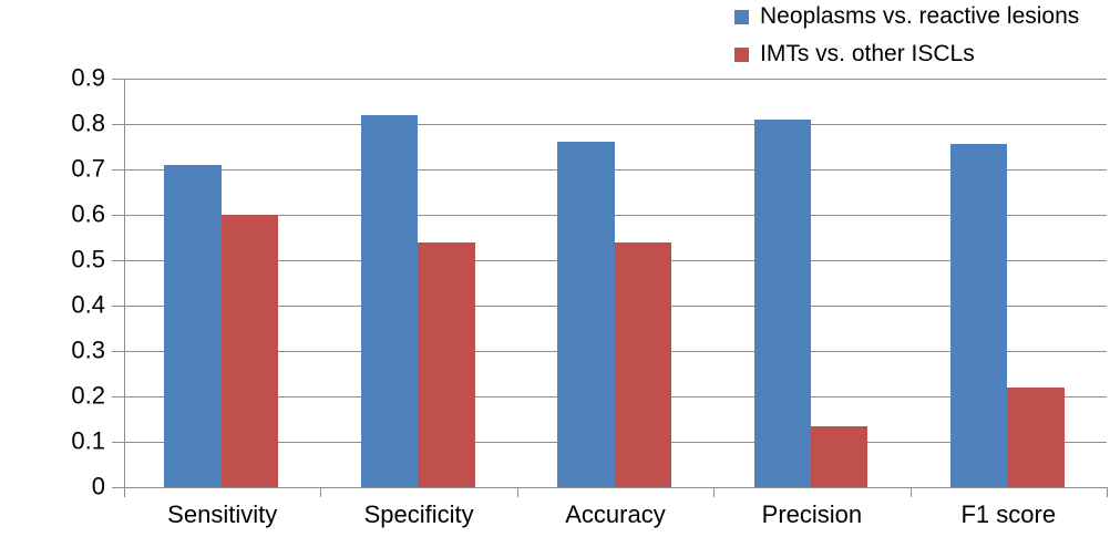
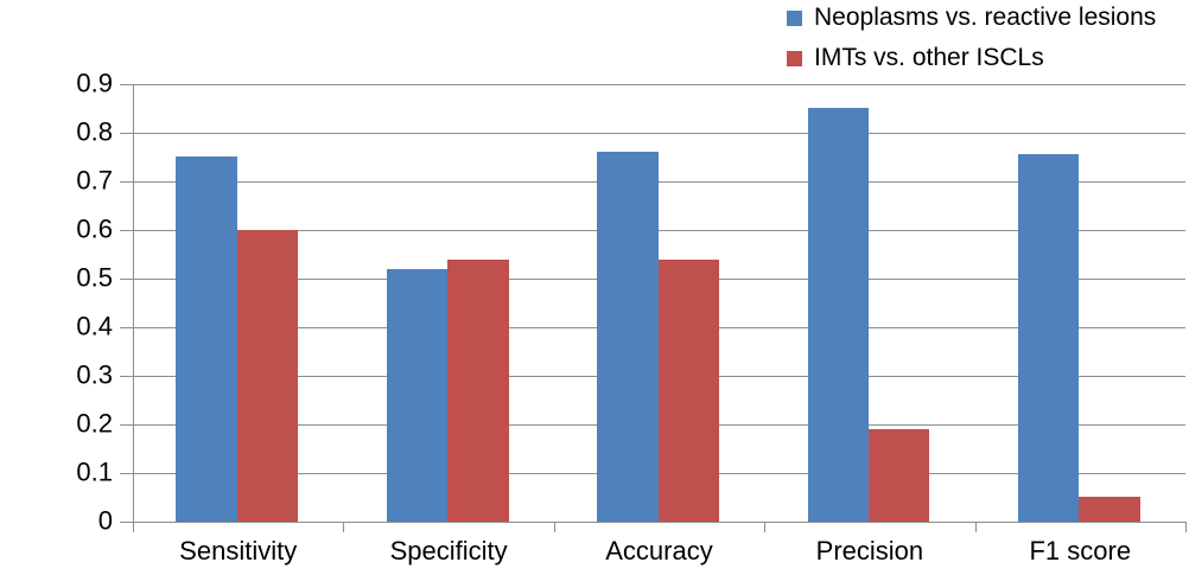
Neoplasms vs. reactive lesions/Sensitivity: 0.71 -> 0.75
Neoplasms vs. reactive lesions/Specificity: 0.82 -> 0.52
Neoplasms vs. reactive lesions/Precision: 0.81 -> 0.85
IMTs vs. other ISCLs/Precision: 0.14 -> 0.19
IMTs vs. other ISCLs/F1 score: 0.22 -> 0.05
